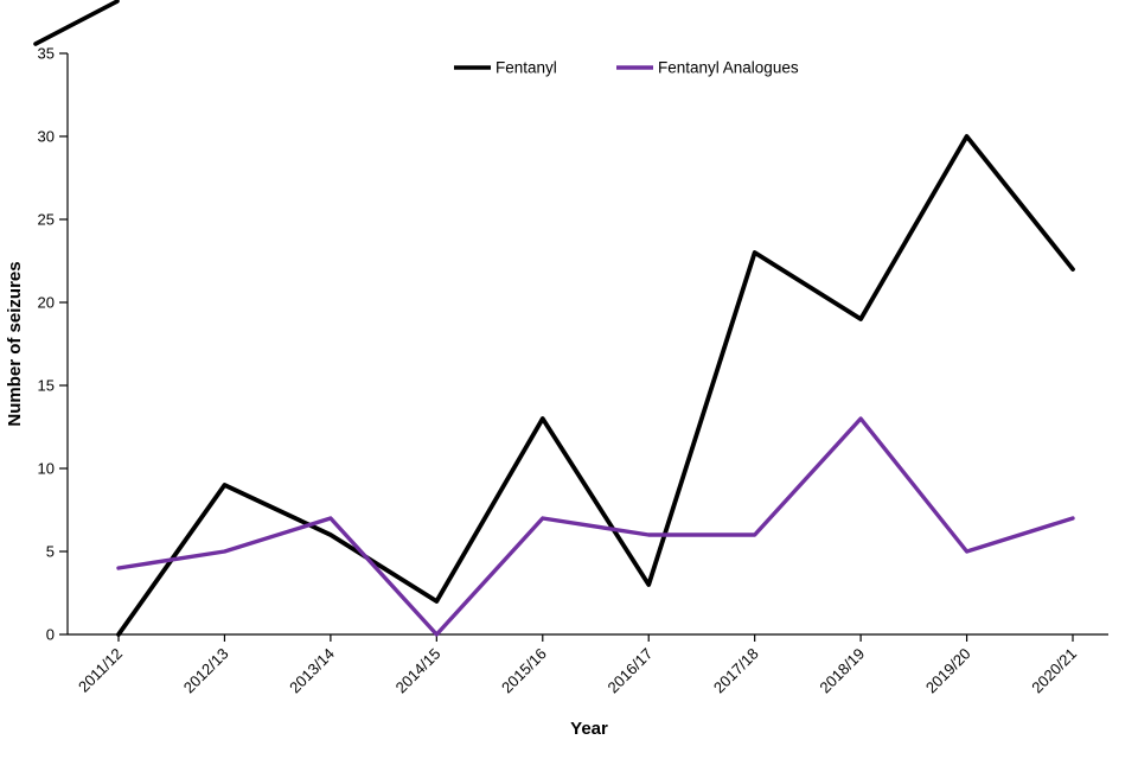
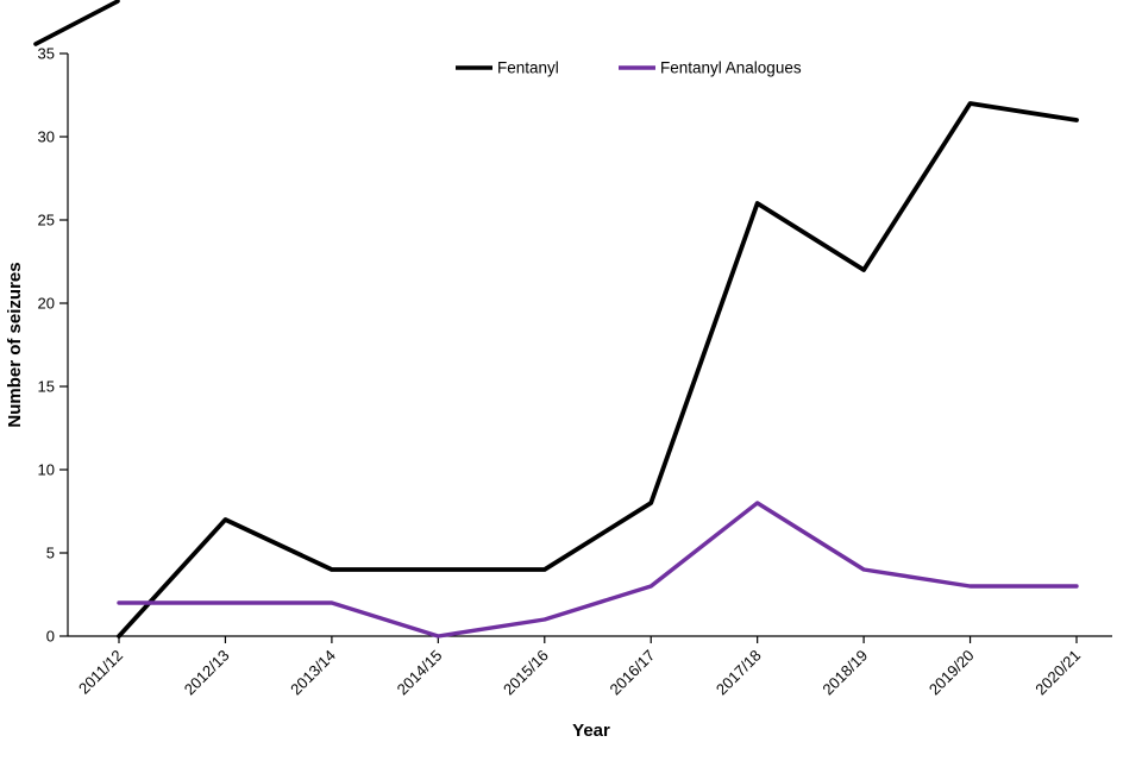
Fentanyl Analogues/2011/12: 4 -> 2
Fentanyl/2012/13: 9 -> 7
Fentanyl Analogues/2012/13: 5 -> 2
Fentanyl/2013/14: 6 -> 4
Fentanyl Analogues/2013/14: 7 -> 2
Fentanyl/2014/15: 2 -> 4
Fentanyl/2015/16: 13 -> 4
Fentanyl Analogues/2015/16: 7 -> 1
Fentanyl/2016/17: 3 -> 8
Fentanyl Analogues/2016/17: 6 -> 3
Fentanyl/2017/18: 23 -> 26
Fentanyl Analogues/2017/18: 6 -> 8
Fentanyl/2018/19: 19 -> 22
Fentanyl Analogues/2018/19: 13 -> 4
Fentanyl/2019/20: 30 -> 32
Fentanyl Analogues/2019/20: 5 -> 3
Fentanyl/2020/21: 22 -> 31
Fentanyl Analogues/2020/21: 7 -> 3
